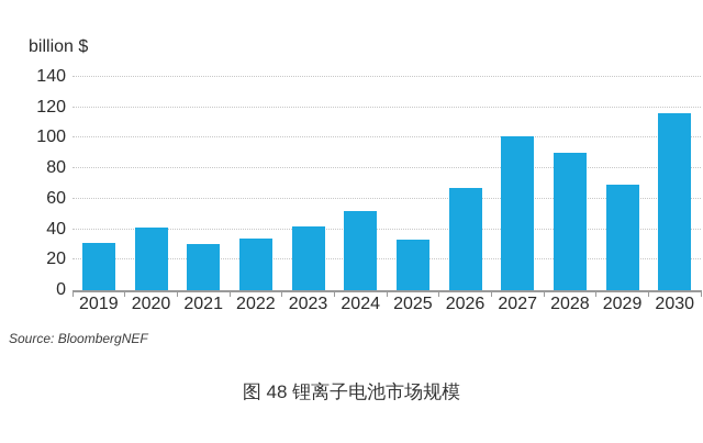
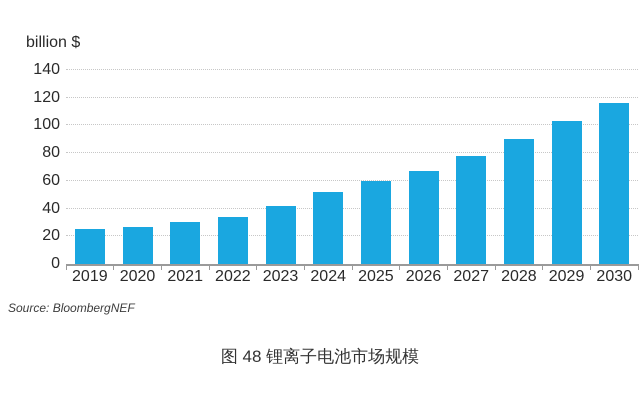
2019: 31 -> 25
2020: 41 -> 27
2025: 33 -> 60
2027: 101 -> 78
2029: 69 -> 103
